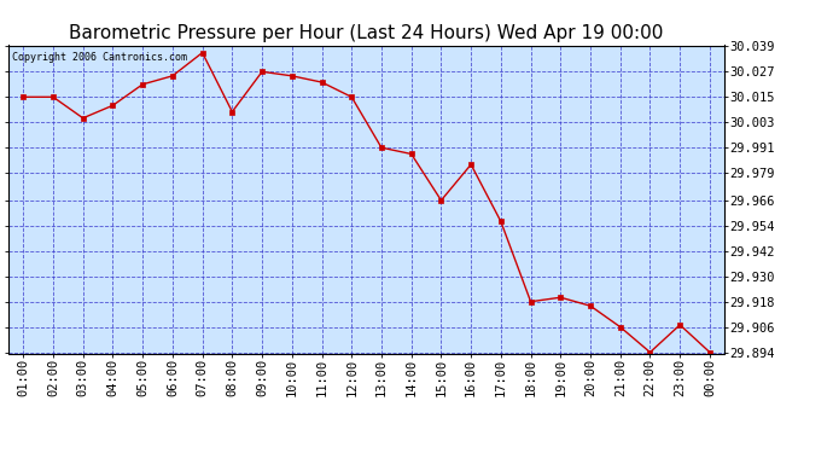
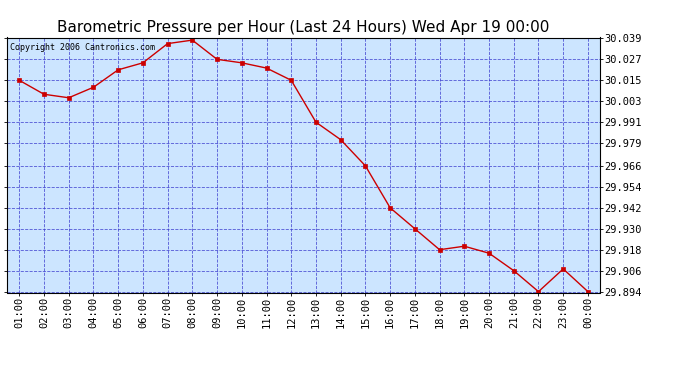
02:00: 30.015 -> 30.007
08:00: 30.008 -> 30.038
14:00: 29.988 -> 29.981
16:00: 29.983 -> 29.942
17:00: 29.956 -> 29.930
